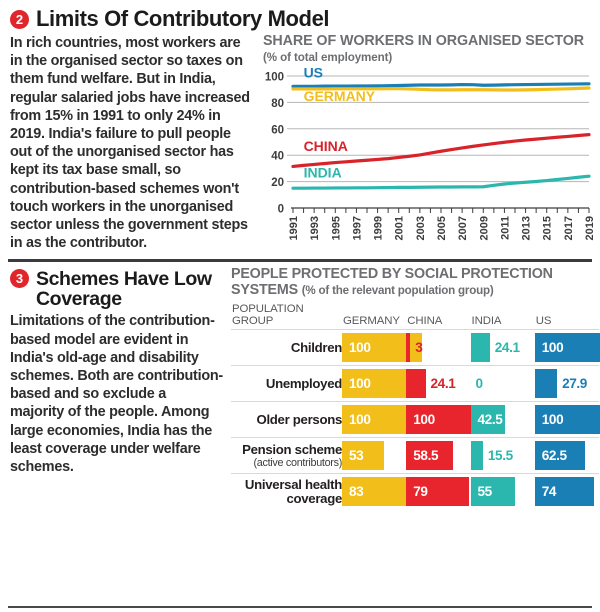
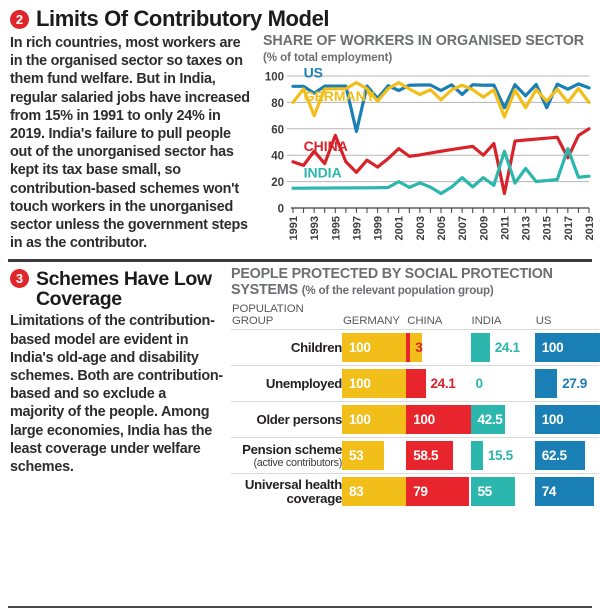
GERMANY/1991: 90 -> 80
CHINA/1991: 32 -> 35
US/1993: 92 -> 87
GERMANY/1993: 90 -> 70
CHINA/1993: 33 -> 43
CHINA/1995: 34 -> 55
US/1997: 92 -> 58
GERMANY/1997: 90 -> 95
CHINA/1997: 36 -> 27
US/1999: 92 -> 83
GERMANY/1999: 90 -> 81
CHINA/1999: 37 -> 31
US/2001: 93 -> 89
GERMANY/2001: 90 -> 95
CHINA/2001: 38 -> 45
INDIA/2001: 16 -> 20
GERMANY/2003: 90 -> 86
INDIA/2003: 16 -> 19
US/2005: 93 -> 89
GERMANY/2005: 90 -> 82
INDIA/2005: 16 -> 11
US/2007: 94 -> 86
GERMANY/2007: 90 -> 93
INDIA/2007: 16 -> 23
GERMANY/2009: 90 -> 84
CHINA/2009: 48 -> 40
INDIA/2009: 16 -> 23
US/2011: 93 -> 76
GERMANY/2011: 89 -> 69
CHINA/2011: 50 -> 11
INDIA/2011: 18 -> 43
US/2013: 94 -> 85
GERMANY/2013: 90 -> 76
INDIA/2013: 20 -> 30
US/2015: 94 -> 76
GERMANY/2015: 90 -> 81
US/2017: 94 -> 90
GERMANY/2017: 90 -> 80
CHINA/2017: 54 -> 38
INDIA/2017: 22 -> 45
US/2019: 94 -> 91
GERMANY/2019: 91 -> 80
CHINA/2019: 56 -> 60
